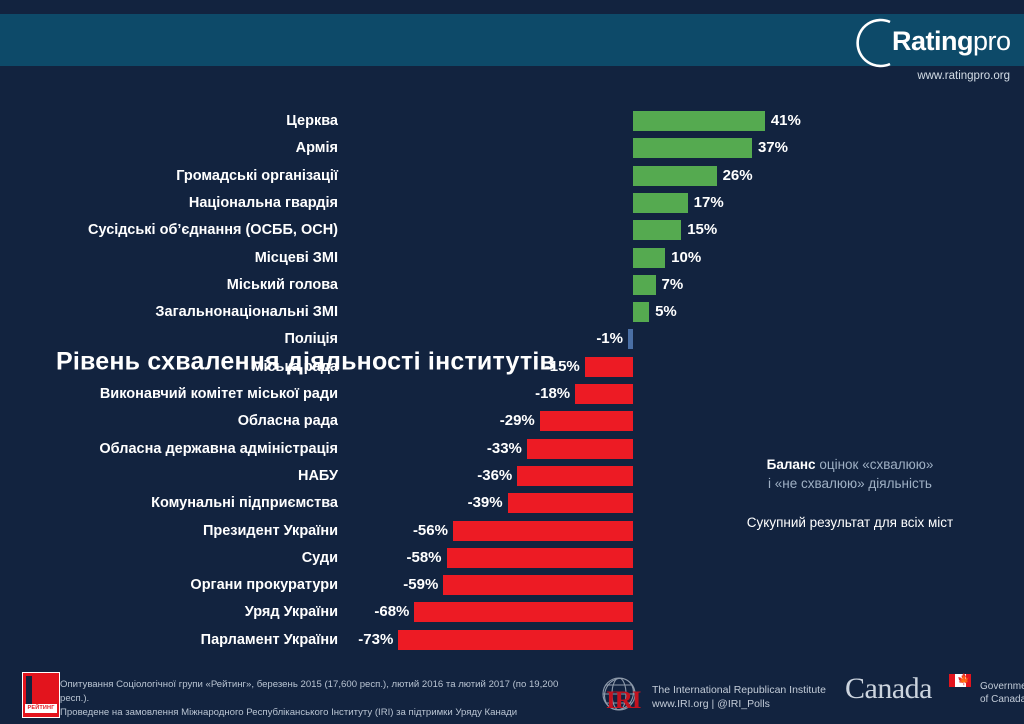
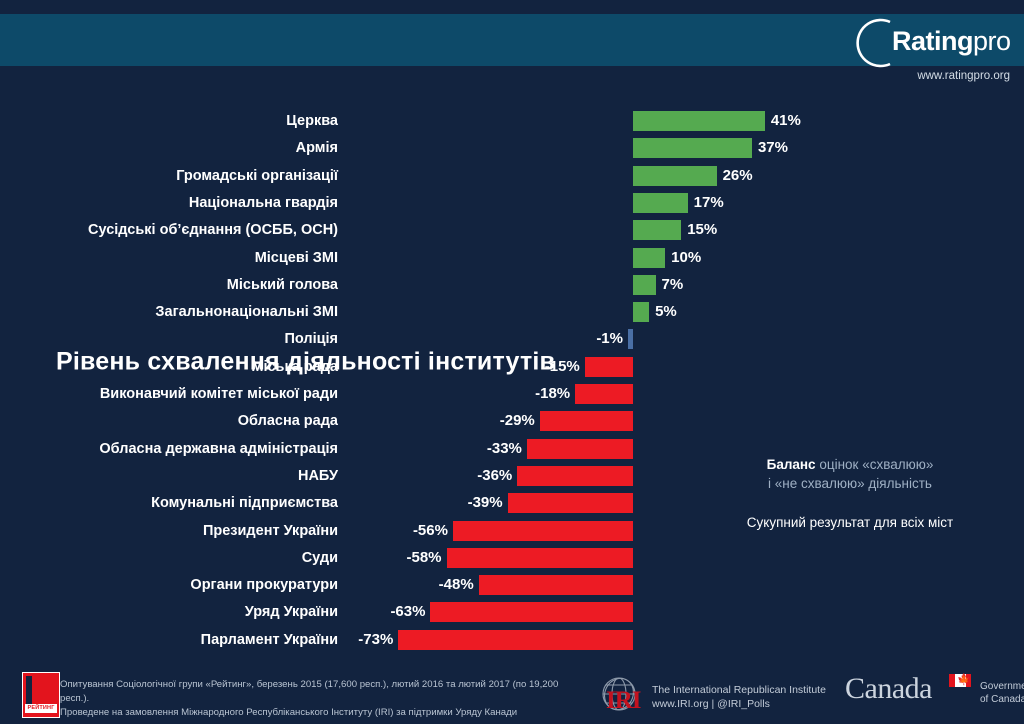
Органи прокуратури: -59% -> -48%
Уряд України: -68% -> -63%
